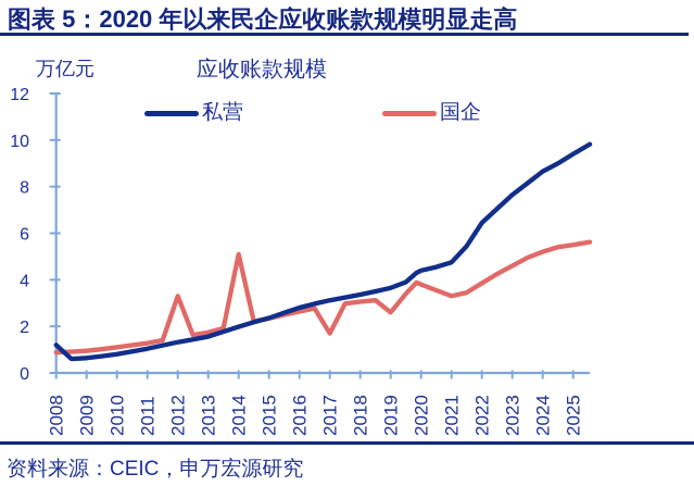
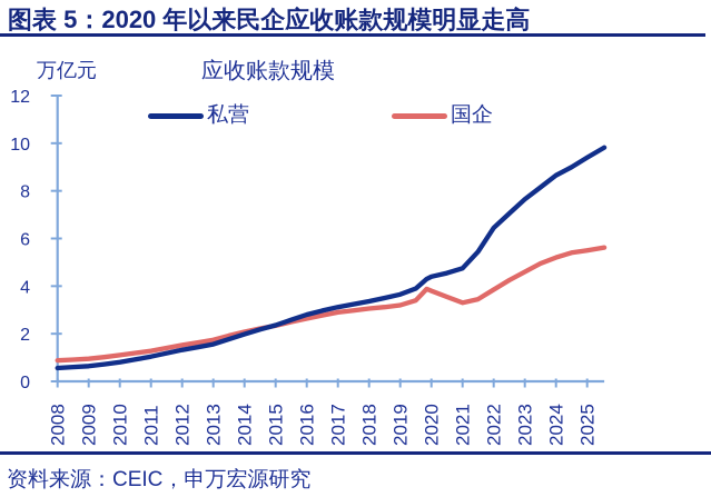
私营/2008: 1.2 -> 0.6
国企/2012: 3.3 -> 1.5
国企/2014: 5.1 -> 2.1
国企/2017: 1.7 -> 2.9
国企/2019: 2.6 -> 3.2
